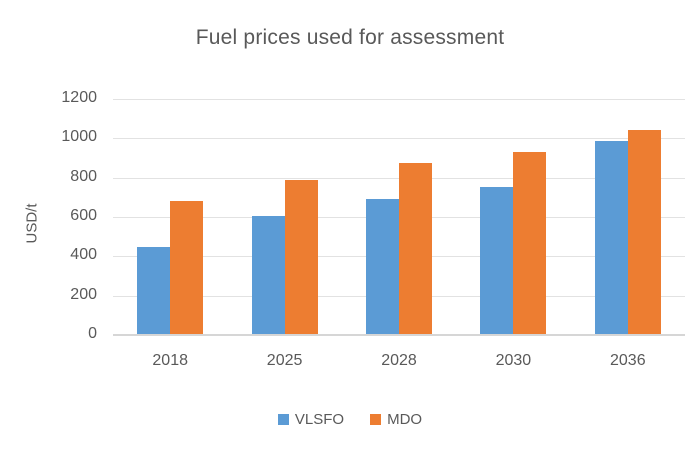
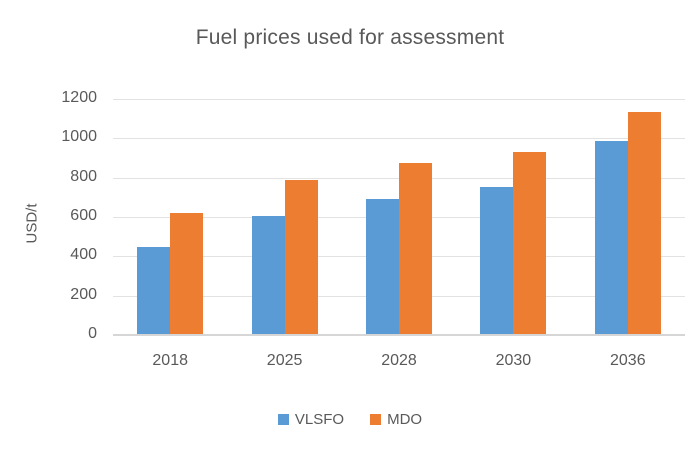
MDO/2018: 680 -> 620
MDO/2036: 1040 -> 1140
